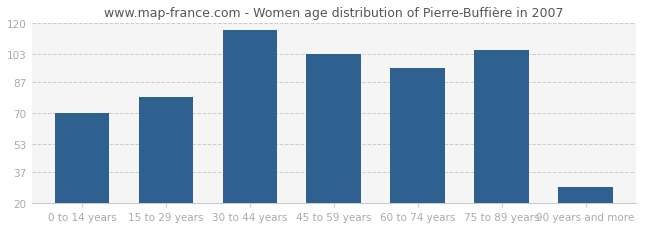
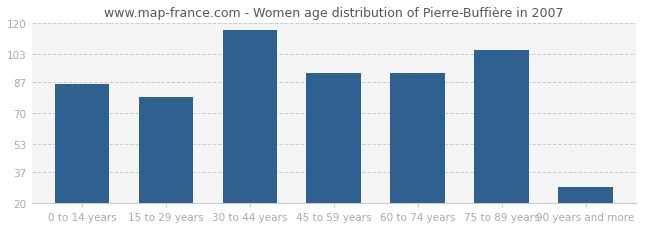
0 to 14 years: 70 -> 86
45 to 59 years: 103 -> 92
60 to 74 years: 95 -> 92
